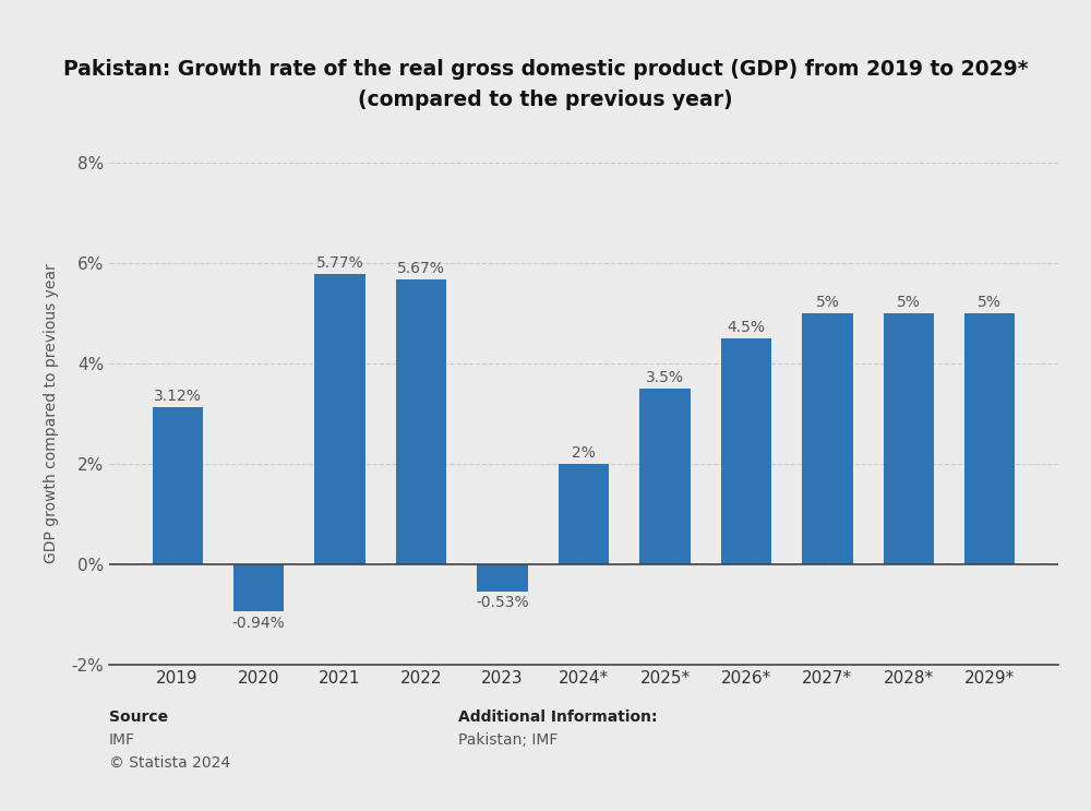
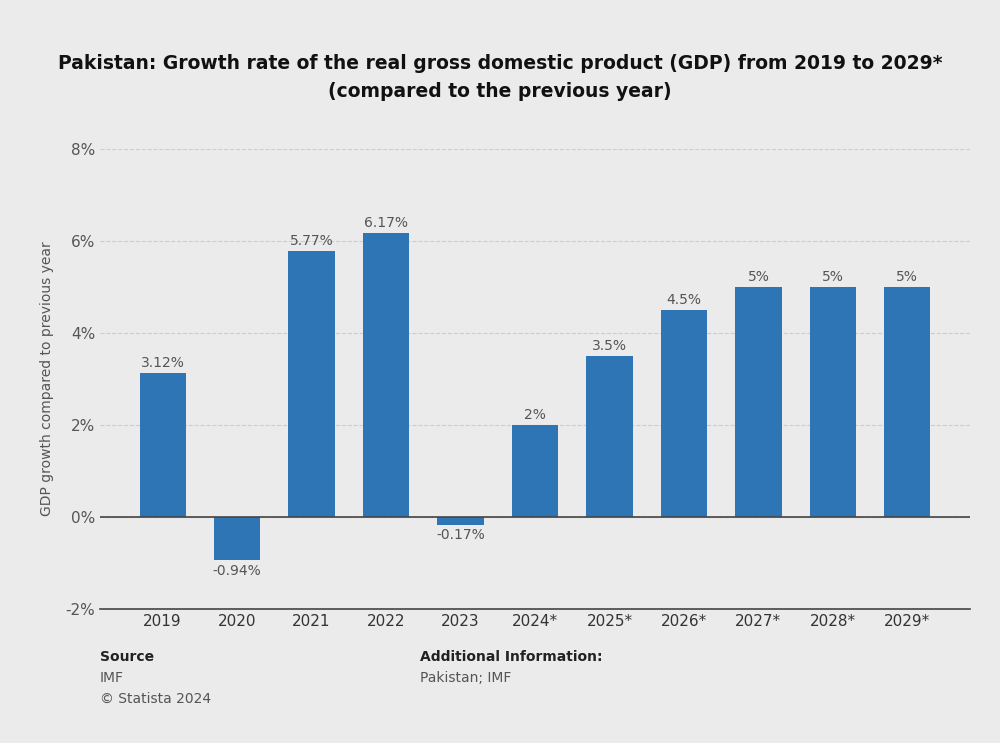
2022: 5.67% -> 6.17%
2023: -0.53% -> -0.17%
